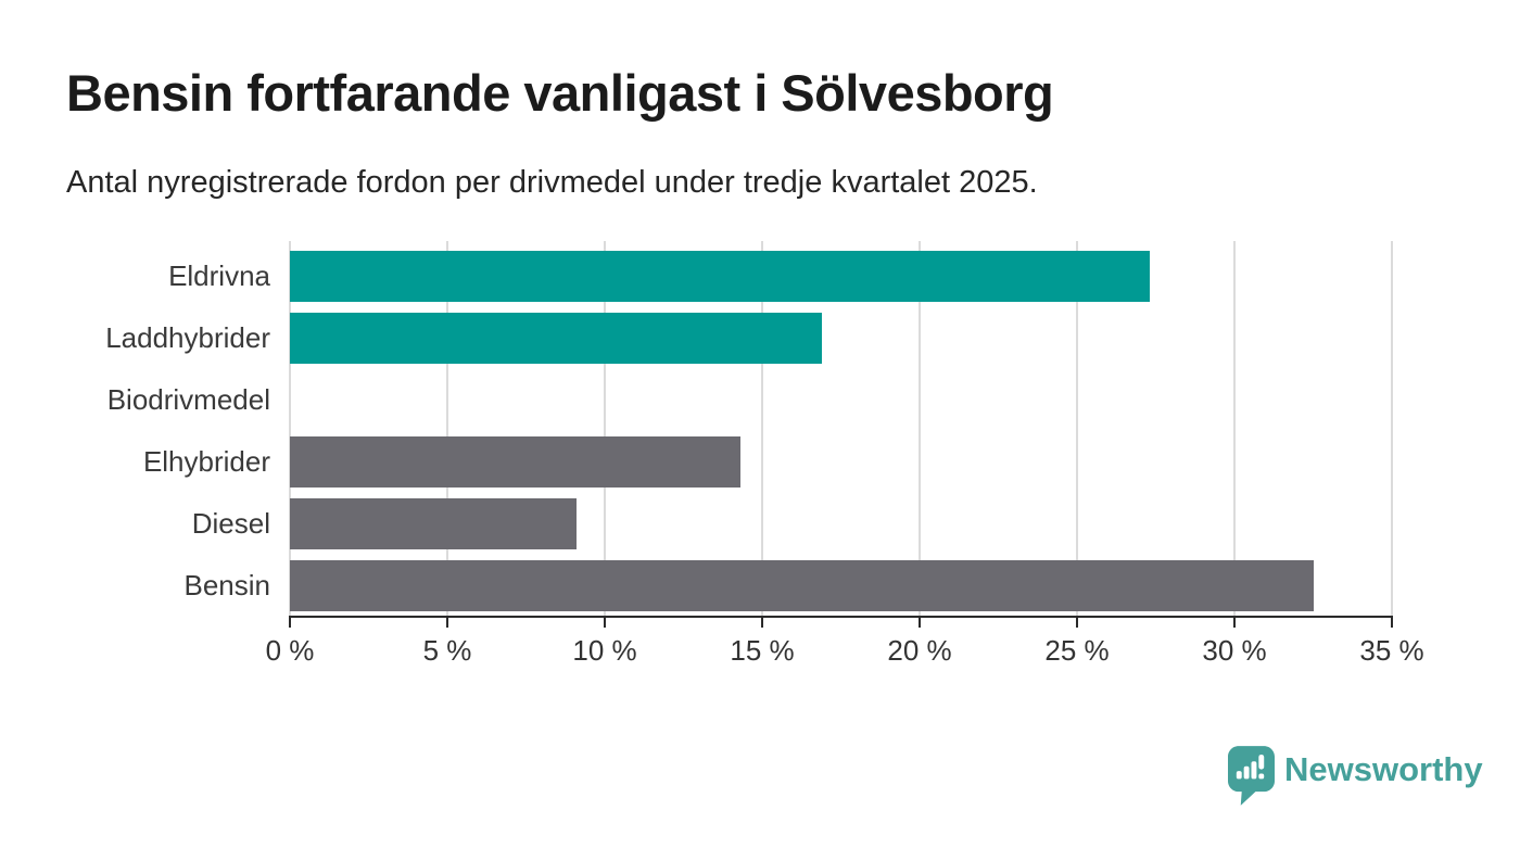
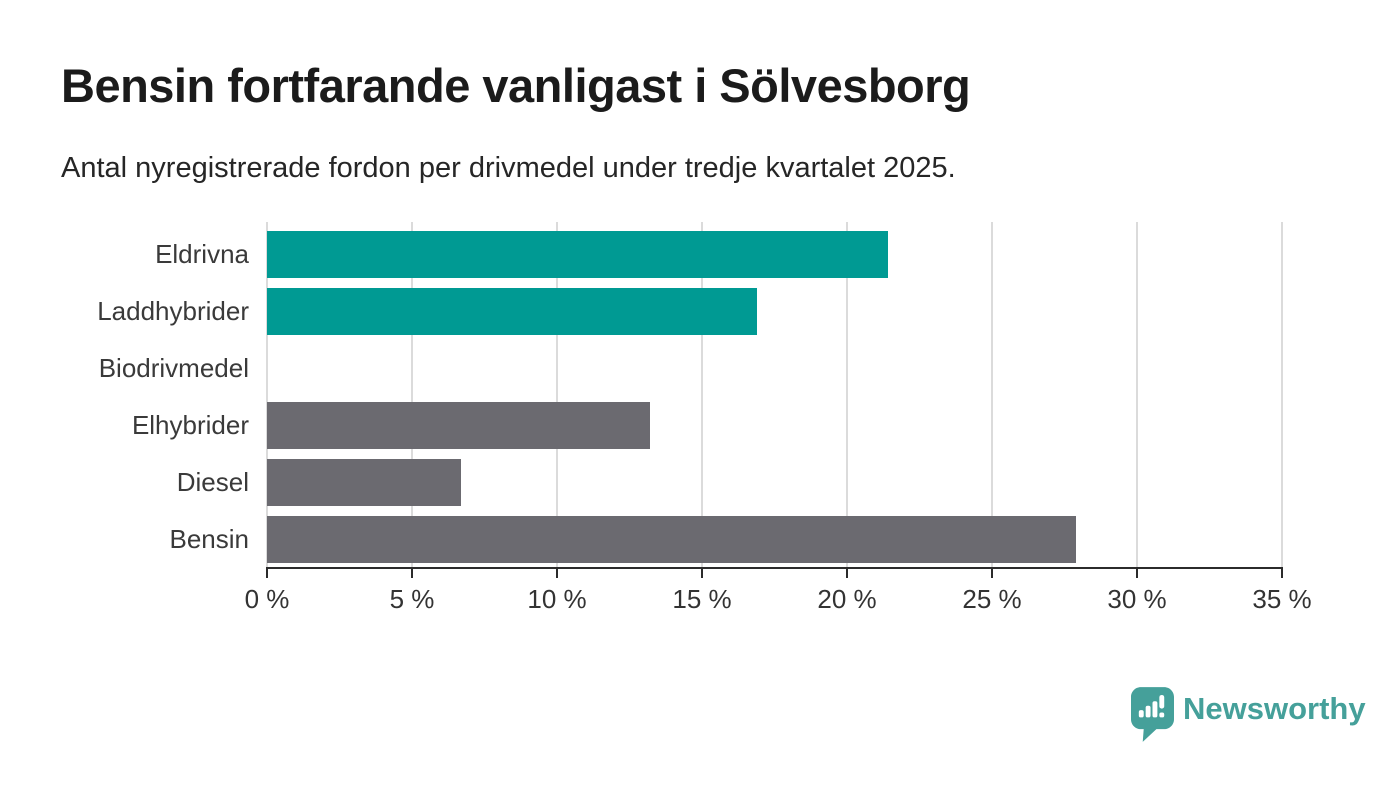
Eldrivna: 27.3% -> 21.4%
Elhybrider: 14.3% -> 13.2%
Diesel: 9.1% -> 6.7%
Bensin: 32.5% -> 27.9%
